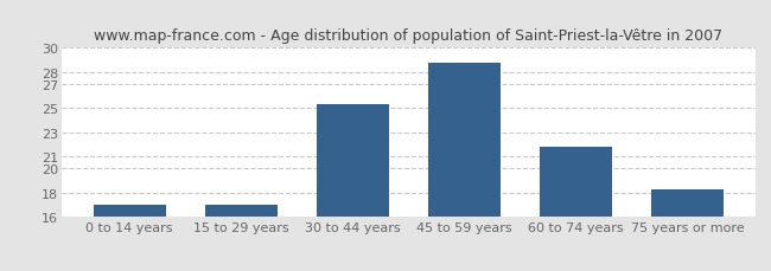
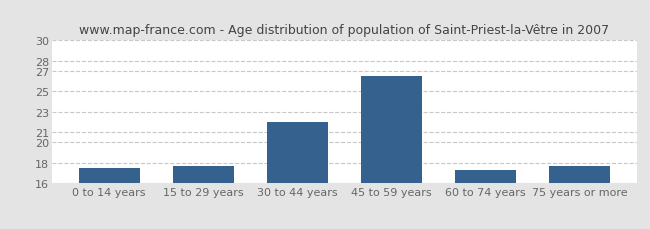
0 to 14 years: 17.0 -> 17.5
15 to 29 years: 17.0 -> 17.7
30 to 44 years: 25.3 -> 22.0
45 to 59 years: 28.8 -> 26.5
60 to 74 years: 21.8 -> 17.3
75 years or more: 18.3 -> 17.7
